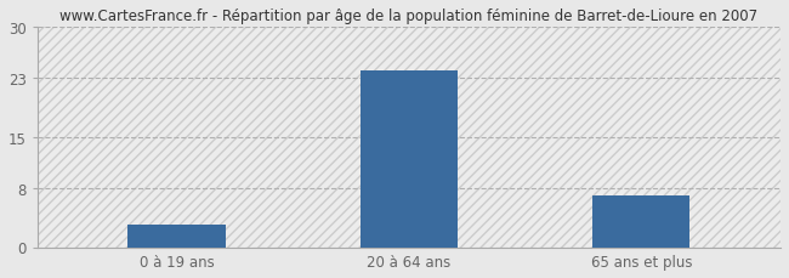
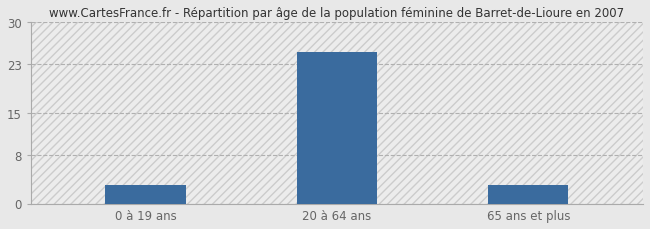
20 à 64 ans: 24 -> 25
65 ans et plus: 7 -> 3
